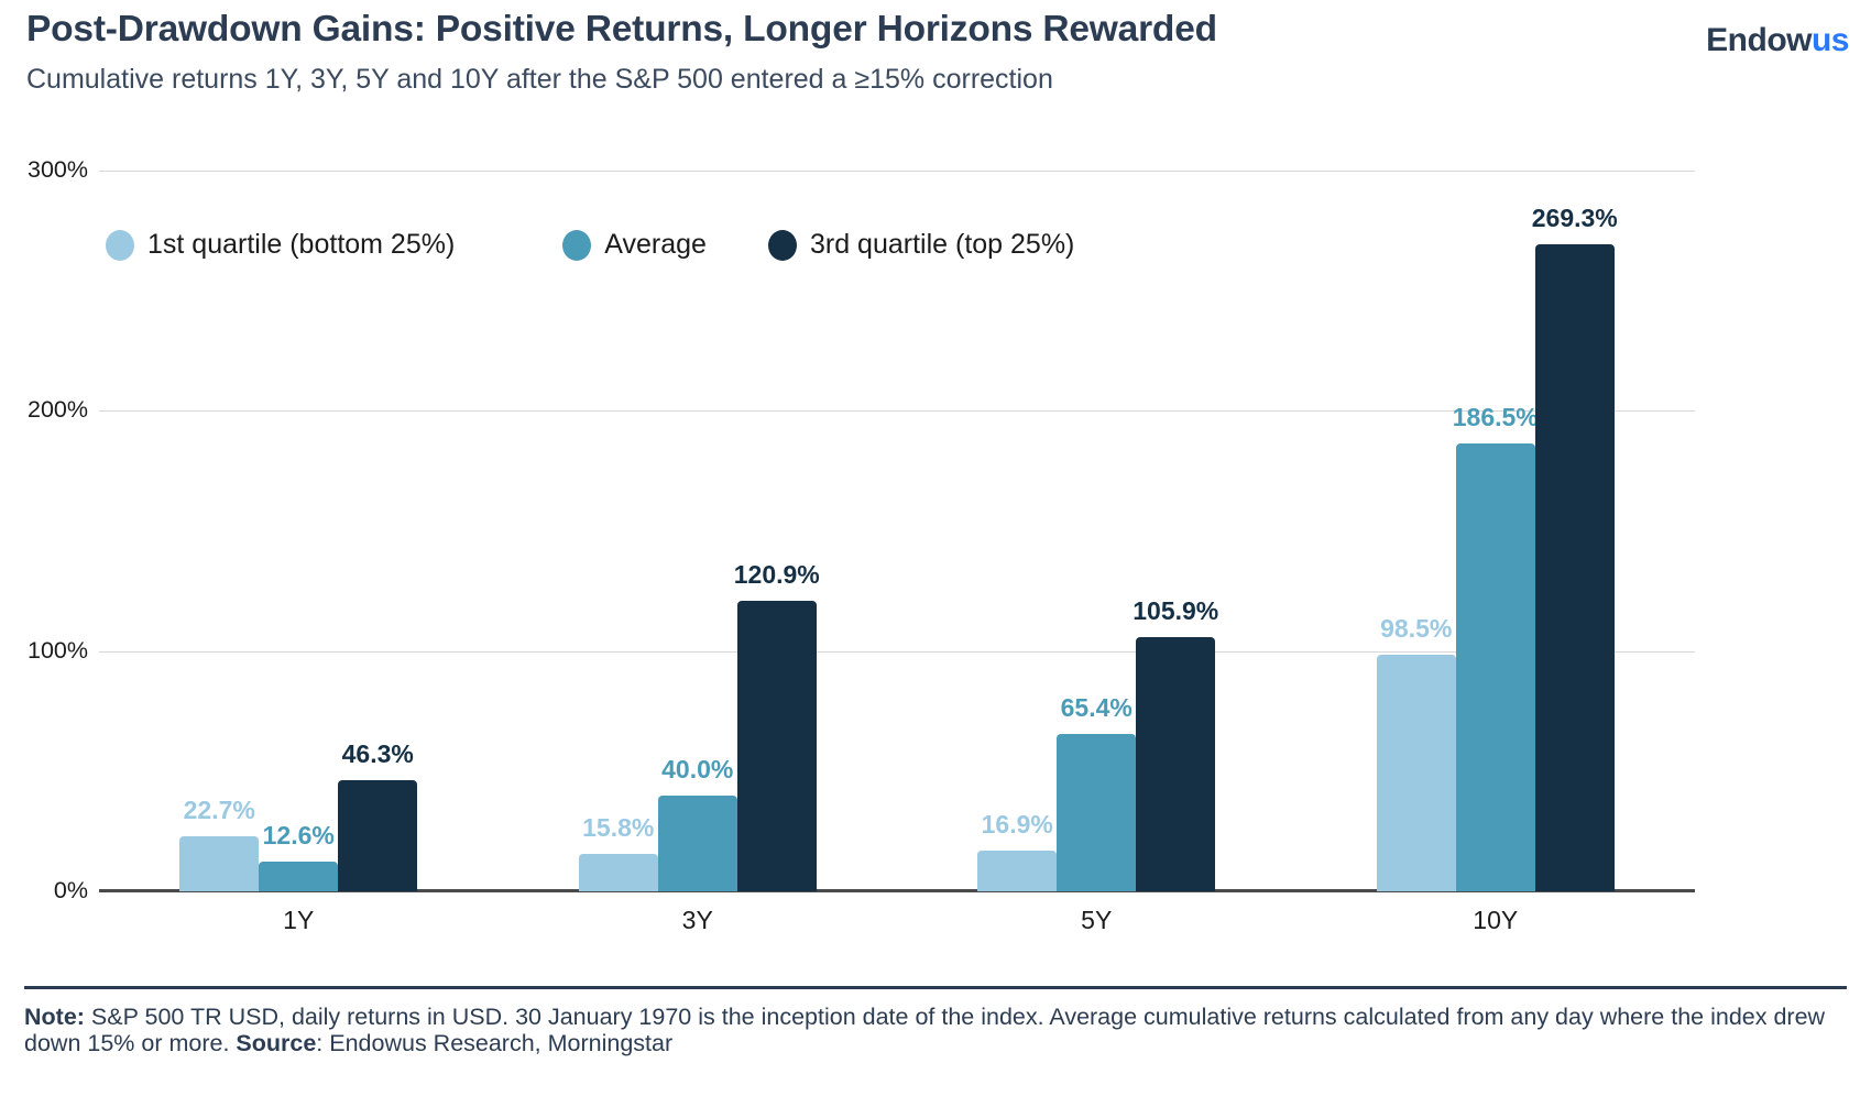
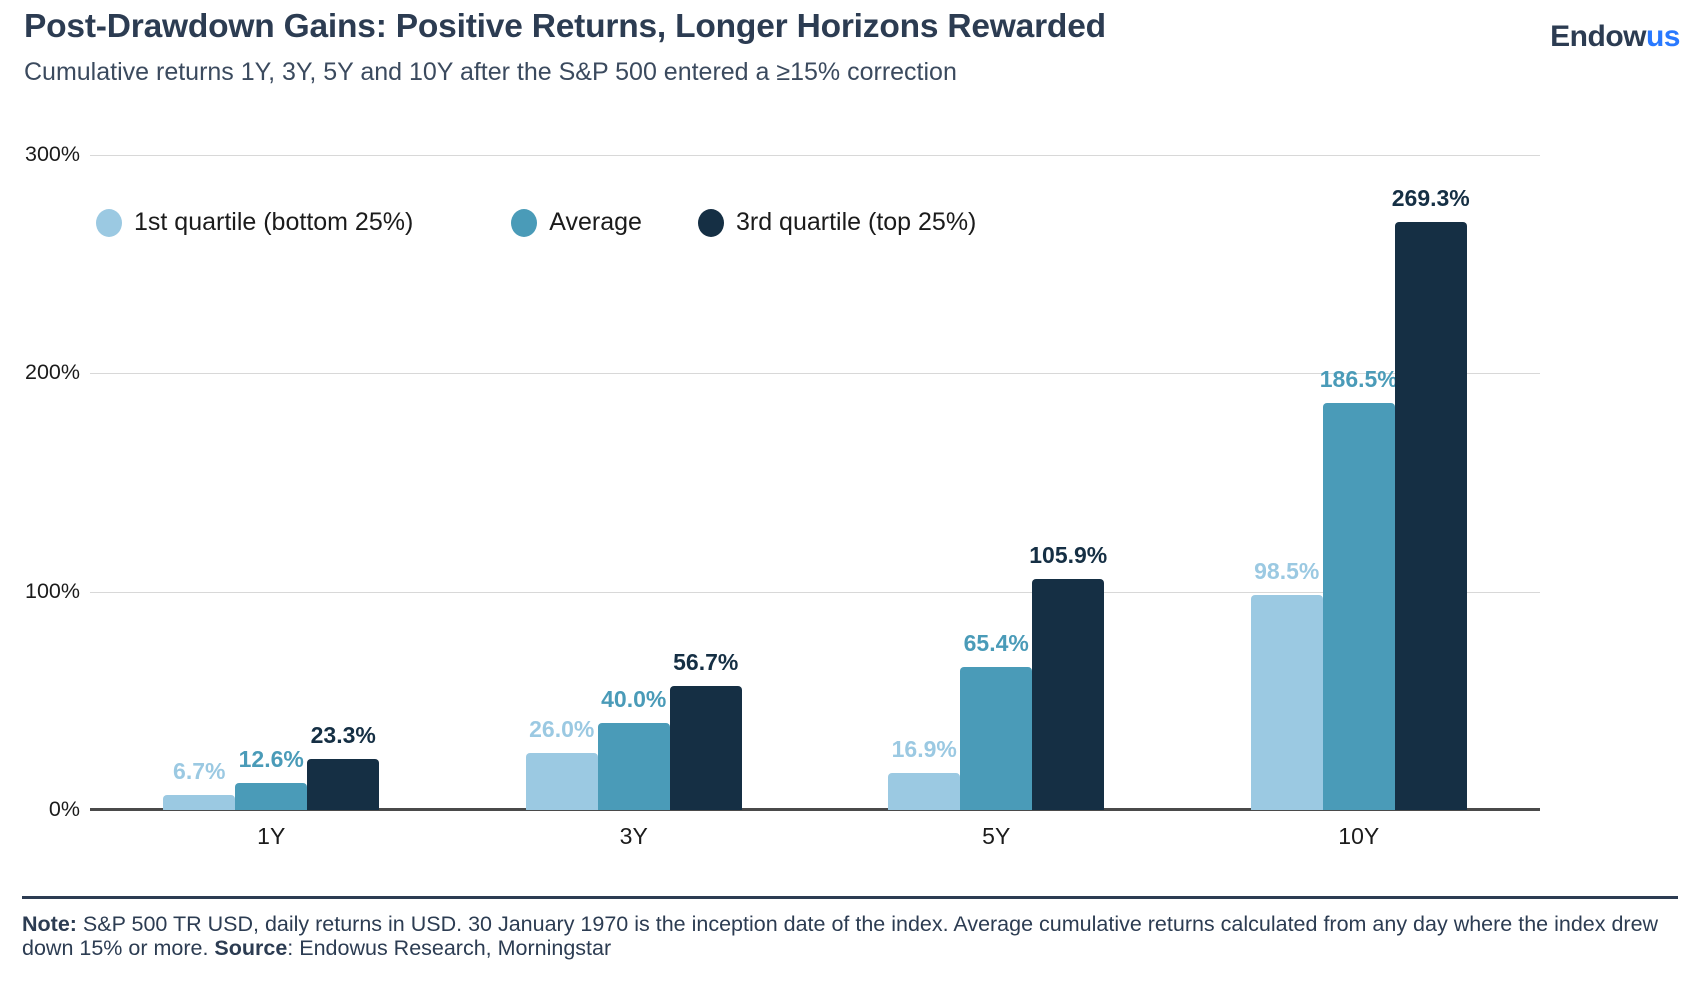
1st quartile (bottom 25%)/1Y: 22.7% -> 6.7%
3rd quartile (top 25%)/1Y: 46.3% -> 23.3%
1st quartile (bottom 25%)/3Y: 15.8% -> 26.0%
3rd quartile (top 25%)/3Y: 120.9% -> 56.7%
